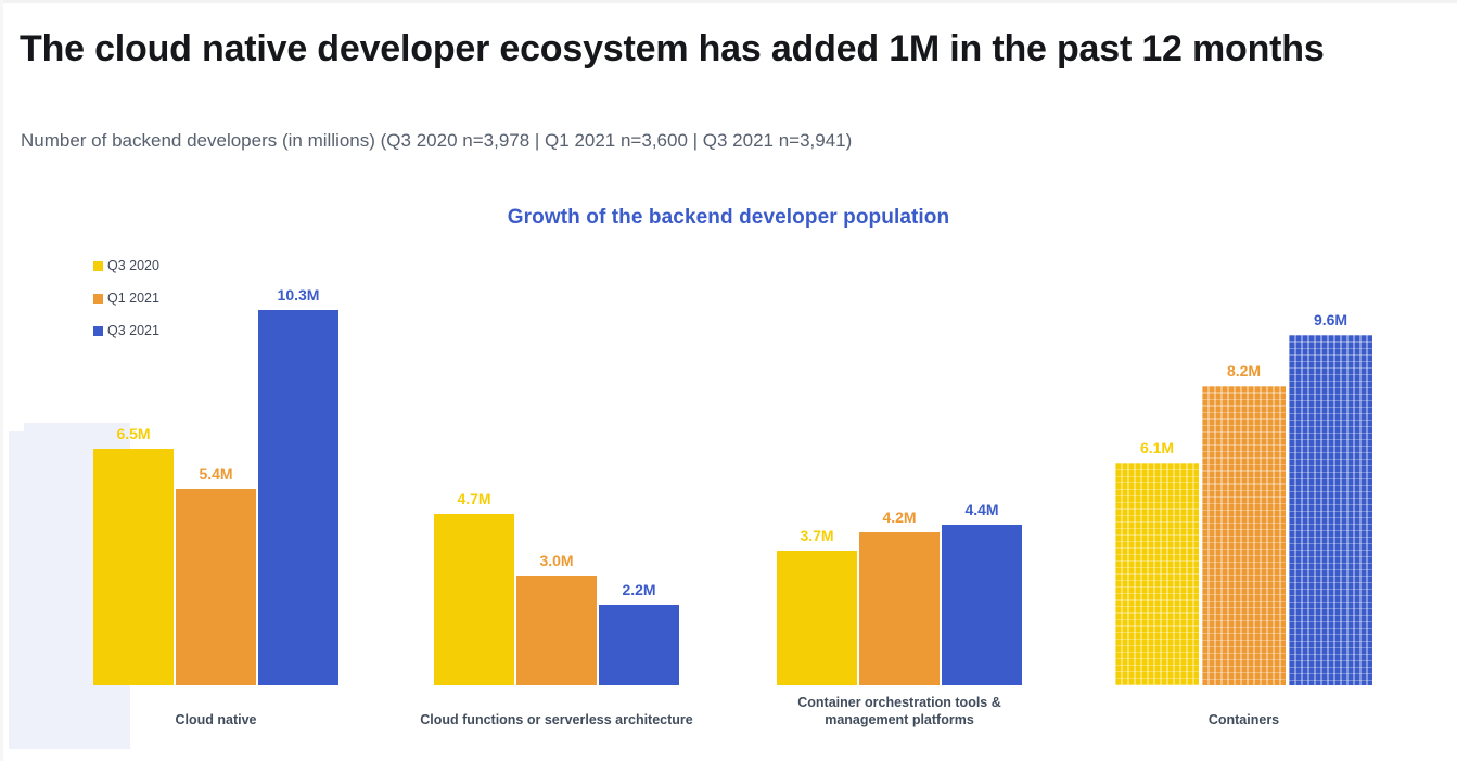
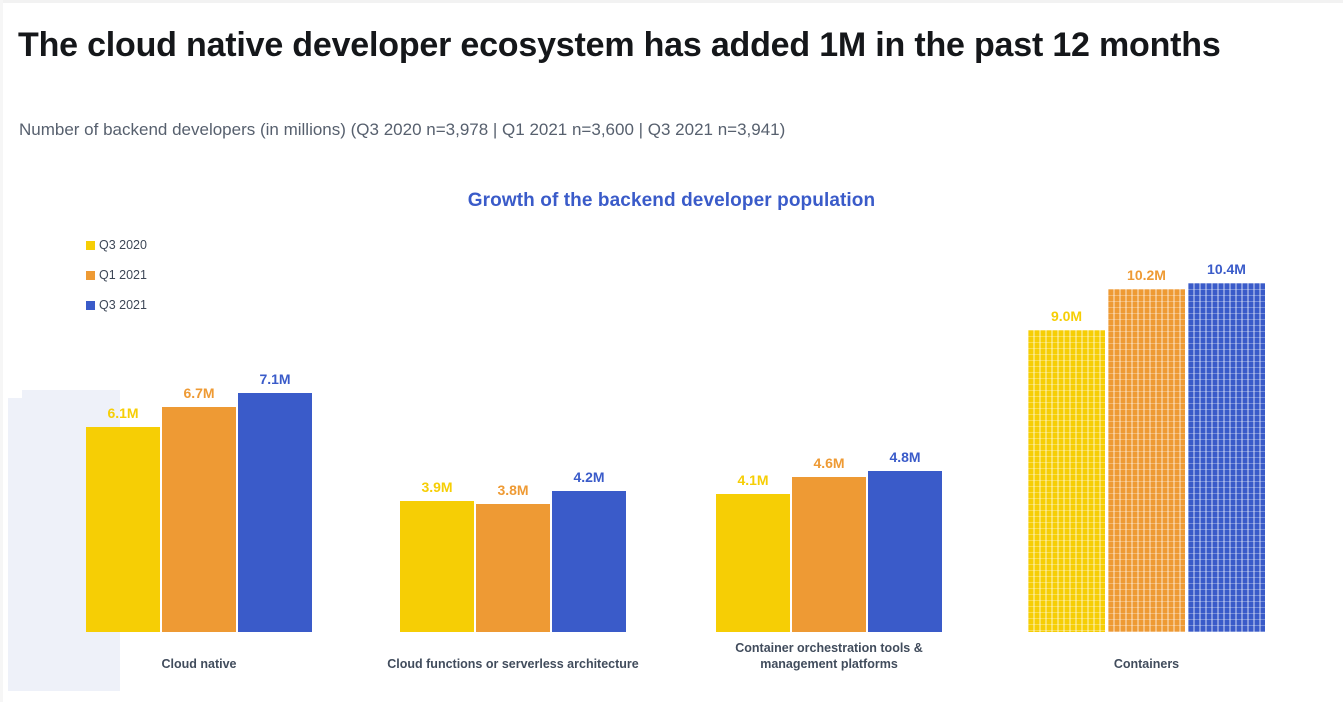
Q3 2020/Cloud native: 6.5M -> 6.1M
Q1 2021/Cloud native: 5.4M -> 6.7M
Q3 2021/Cloud native: 10.3M -> 7.1M
Q3 2020/Cloud functions or serverless architecture: 4.7M -> 3.9M
Q1 2021/Cloud functions or serverless architecture: 3.0M -> 3.8M
Q3 2021/Cloud functions or serverless architecture: 2.2M -> 4.2M
Q3 2020/Container orchestration tools & management platforms: 3.7M -> 4.1M
Q1 2021/Container orchestration tools & management platforms: 4.2M -> 4.6M
Q3 2021/Container orchestration tools & management platforms: 4.4M -> 4.8M
Q3 2020/Containers: 6.1M -> 9.0M
Q1 2021/Containers: 8.2M -> 10.2M
Q3 2021/Containers: 9.6M -> 10.4M
